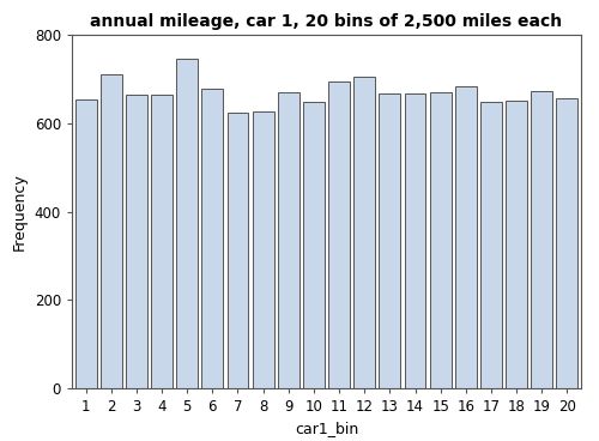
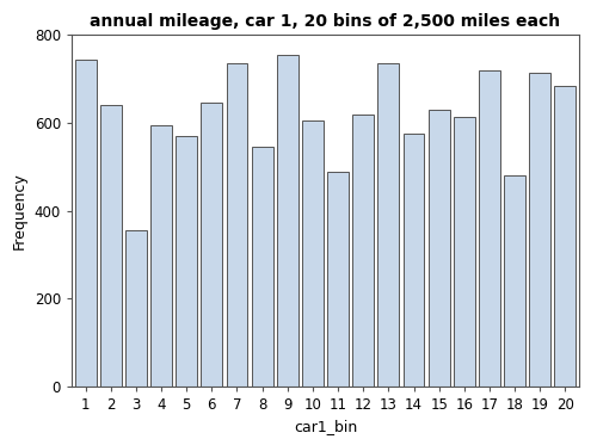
1: 655 -> 745
2: 712 -> 640
3: 665 -> 355
4: 665 -> 595
5: 748 -> 570
6: 678 -> 645
7: 625 -> 735
8: 627 -> 545
9: 670 -> 755
10: 648 -> 605
11: 695 -> 490
12: 707 -> 620
13: 668 -> 735
14: 668 -> 575
15: 672 -> 630
16: 685 -> 615
17: 650 -> 720
18: 653 -> 480
19: 673 -> 715
20: 658 -> 685
